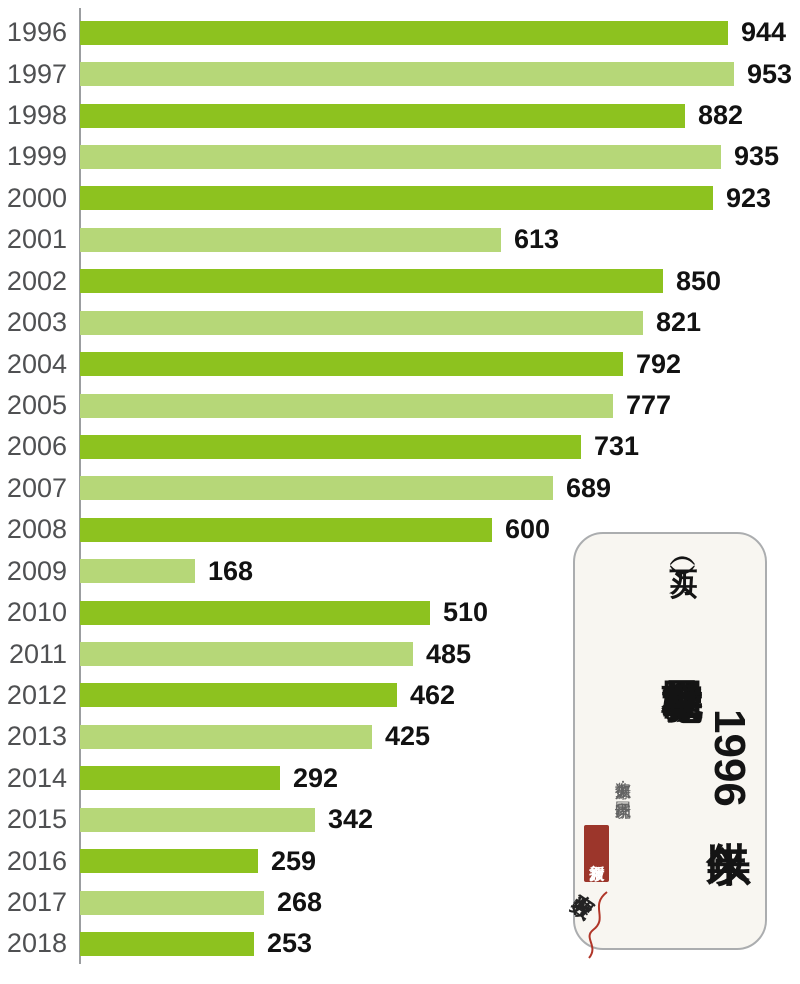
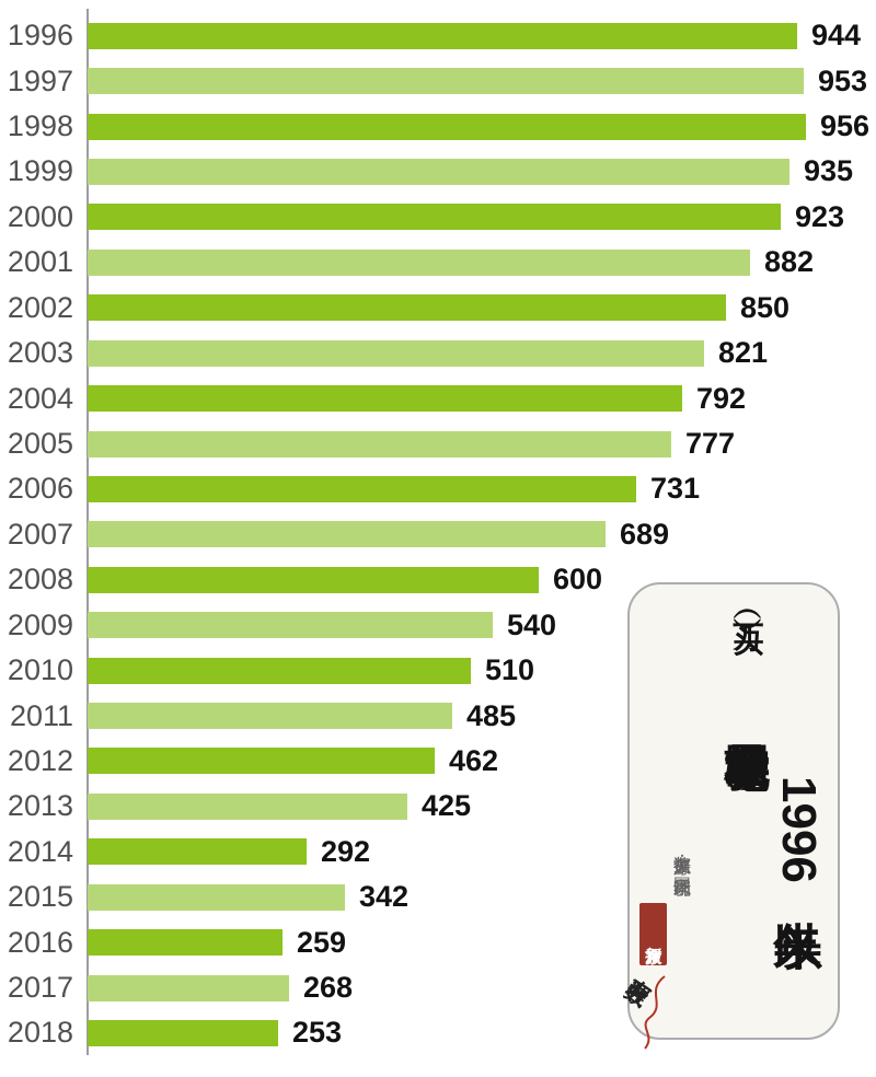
1998: 882 -> 956
2001: 613 -> 882
2009: 168 -> 540
